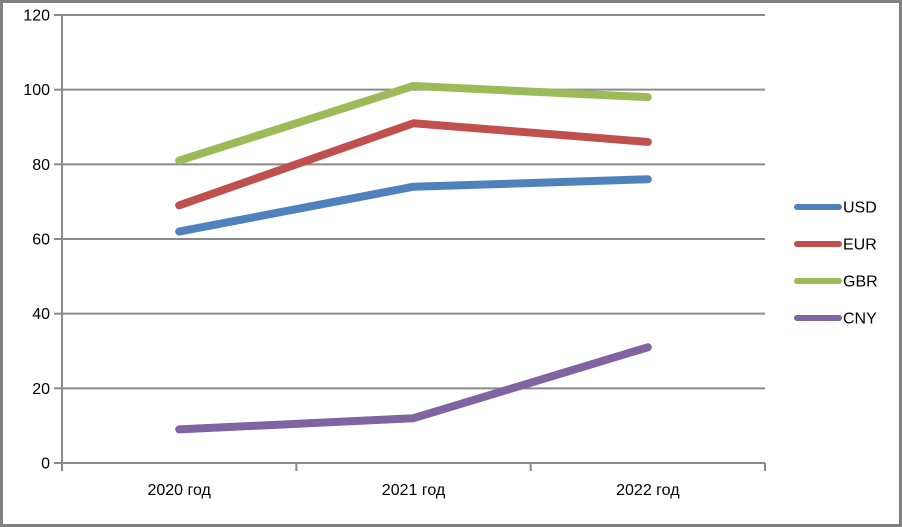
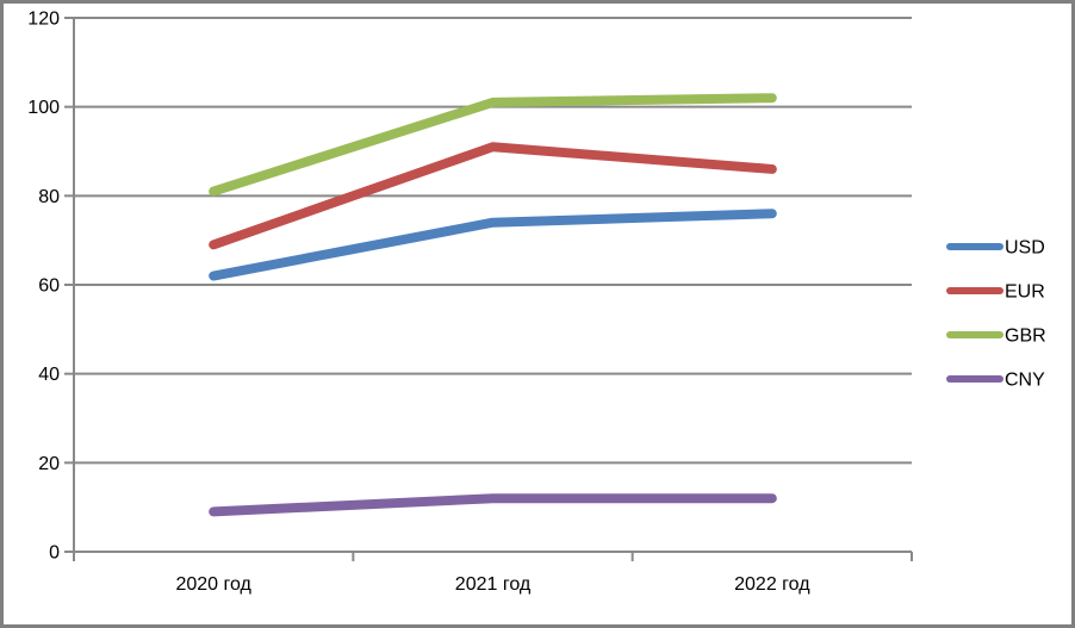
GBR/2022 год: 98 -> 102
CNY/2022 год: 31 -> 12
